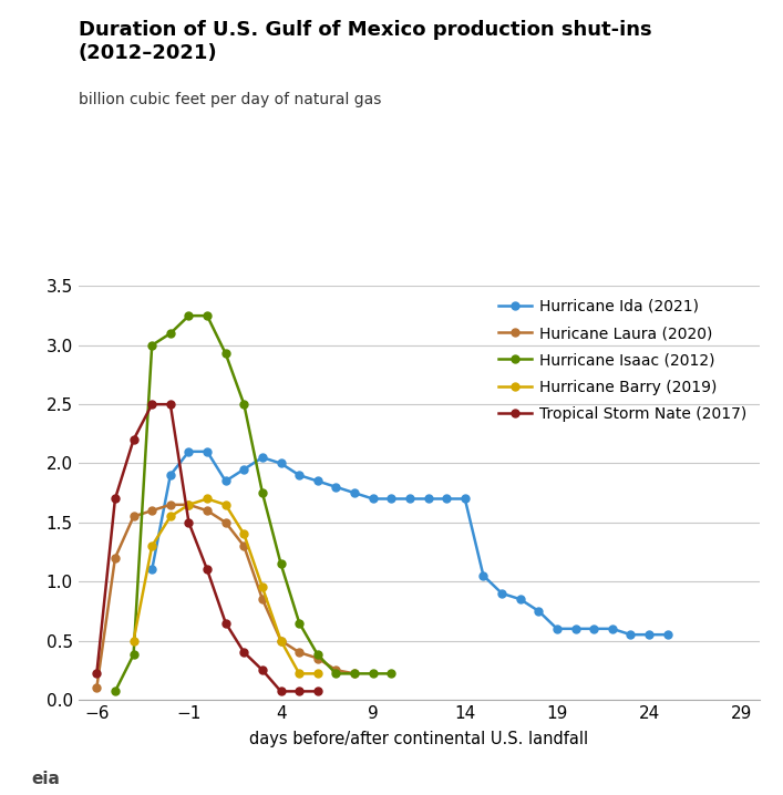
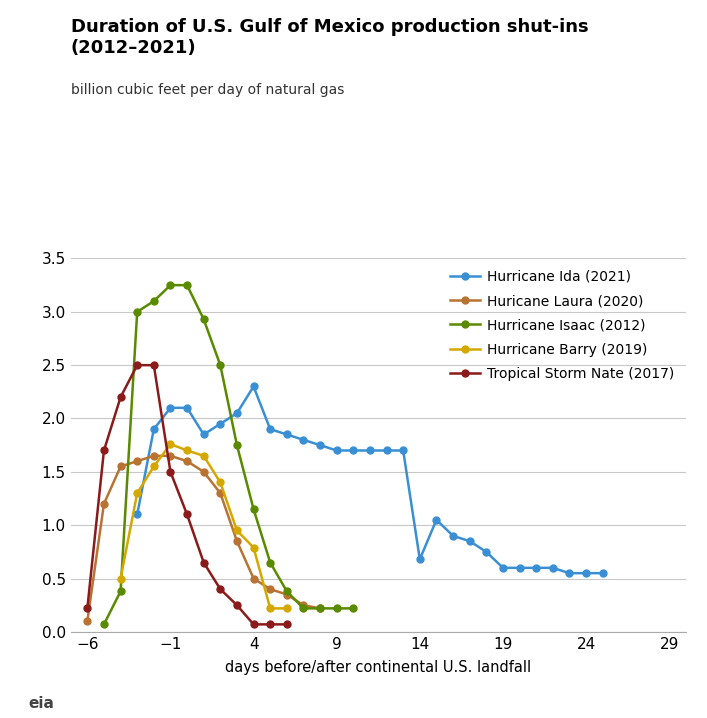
Hurricane Barry (2019)/−1: 1.65 -> 1.76
Hurricane Ida (2021)/4: 2.00 -> 2.30
Hurricane Barry (2019)/4: 0.50 -> 0.79
Hurricane Ida (2021)/14: 1.70 -> 0.68
